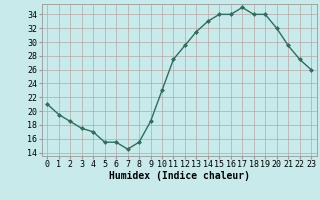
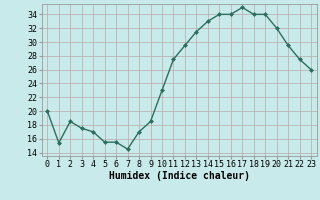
0: 21.0 -> 20.0
1: 19.5 -> 15.4
8: 15.5 -> 17.0
